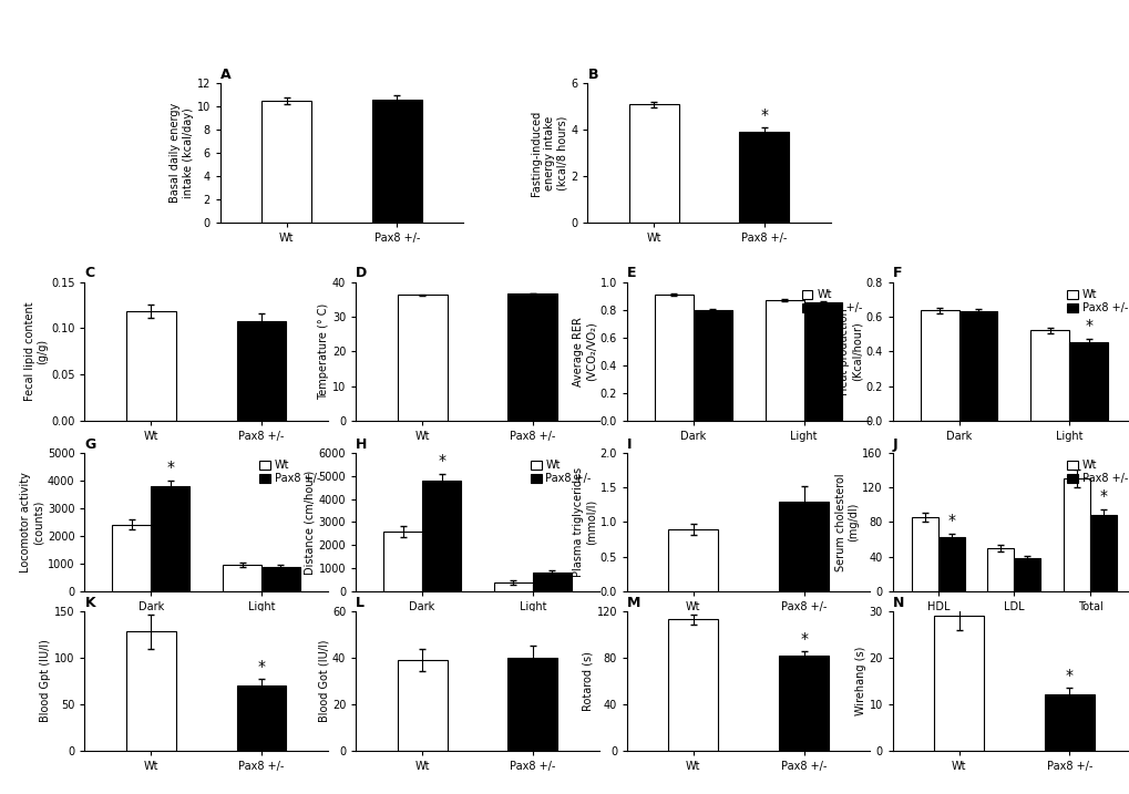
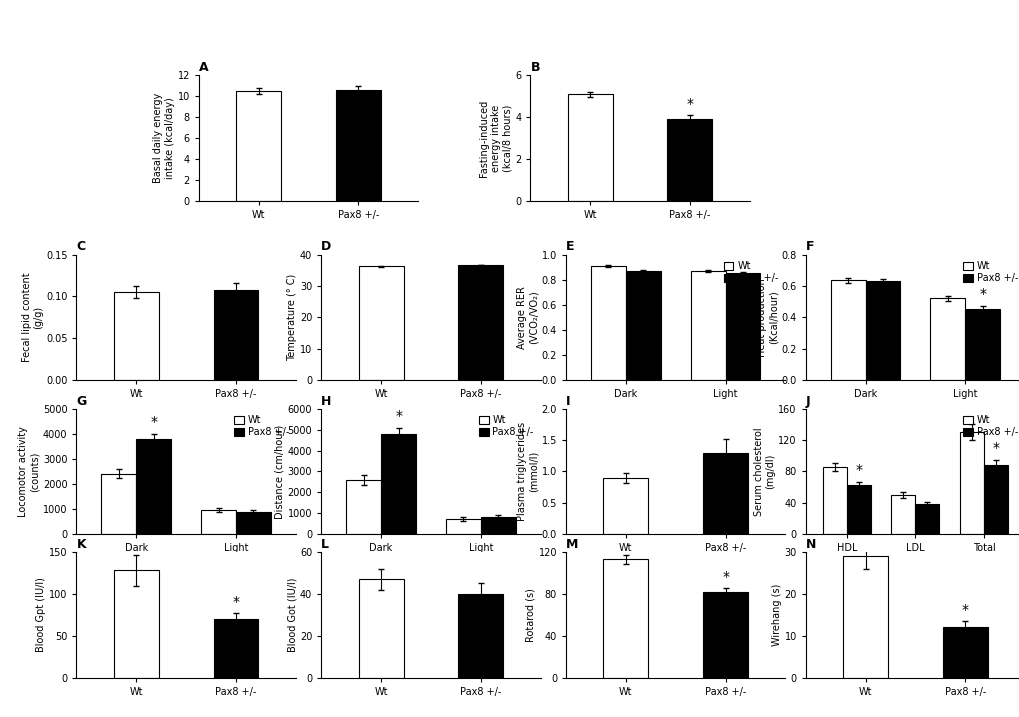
C/Wt: 0.118 -> 0.105
E/Pax8 +/-/Dark: 0.80 -> 0.87
H/Wt/Light: 400 -> 720
L/Wt: 39 -> 47
